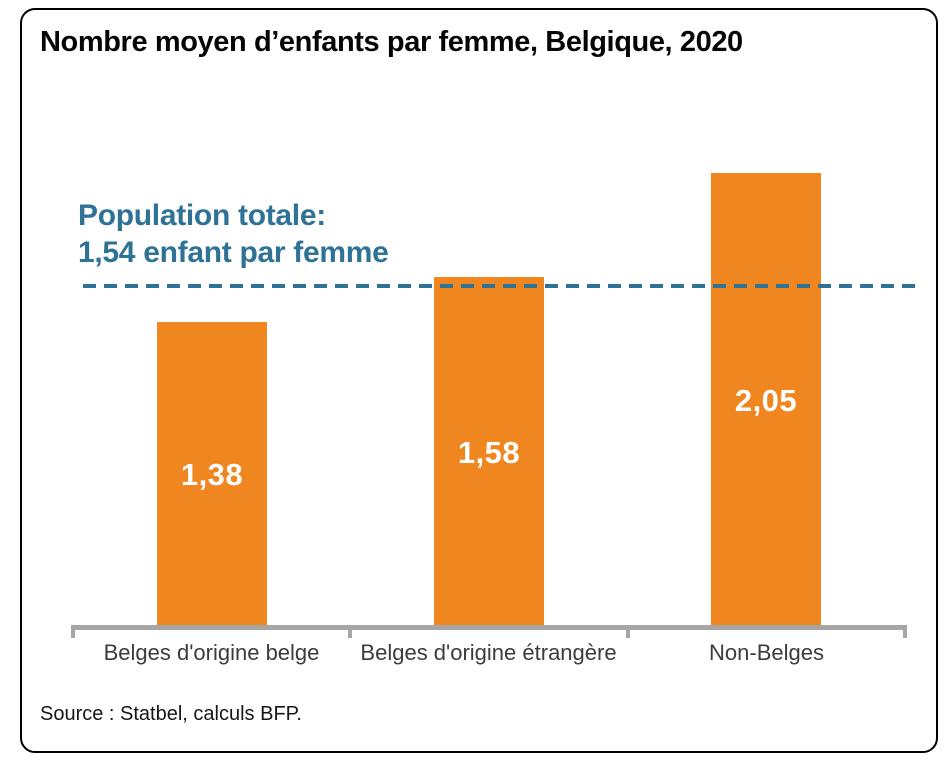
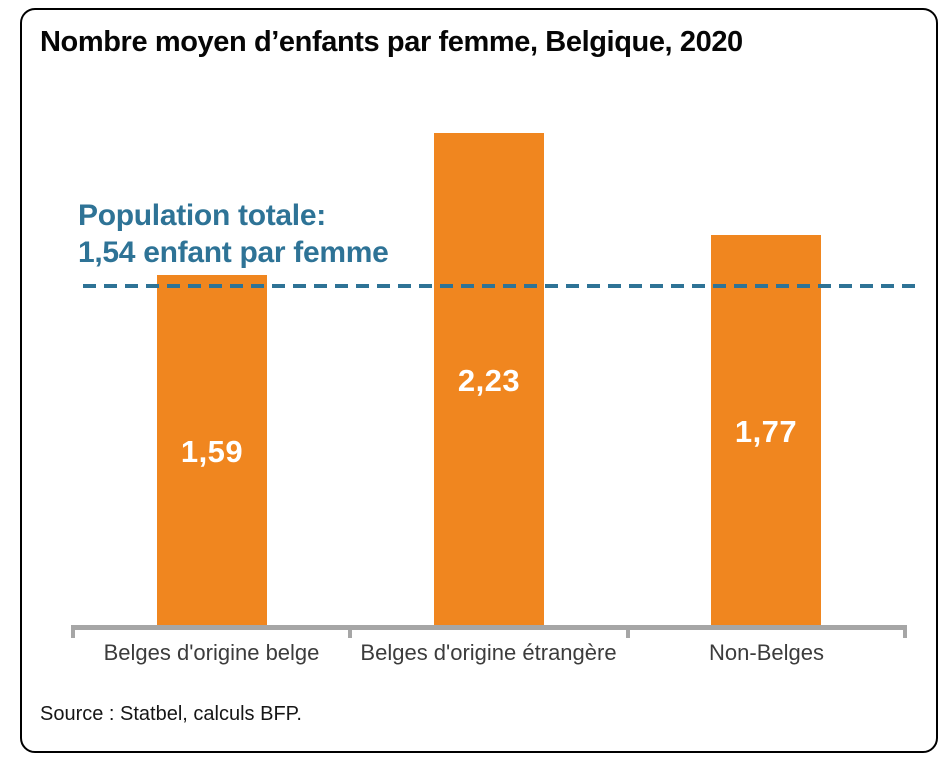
Belges d'origine belge: 1,38 -> 1,59
Belges d'origine étrangère: 1,58 -> 2,23
Non-Belges: 2,05 -> 1,77
